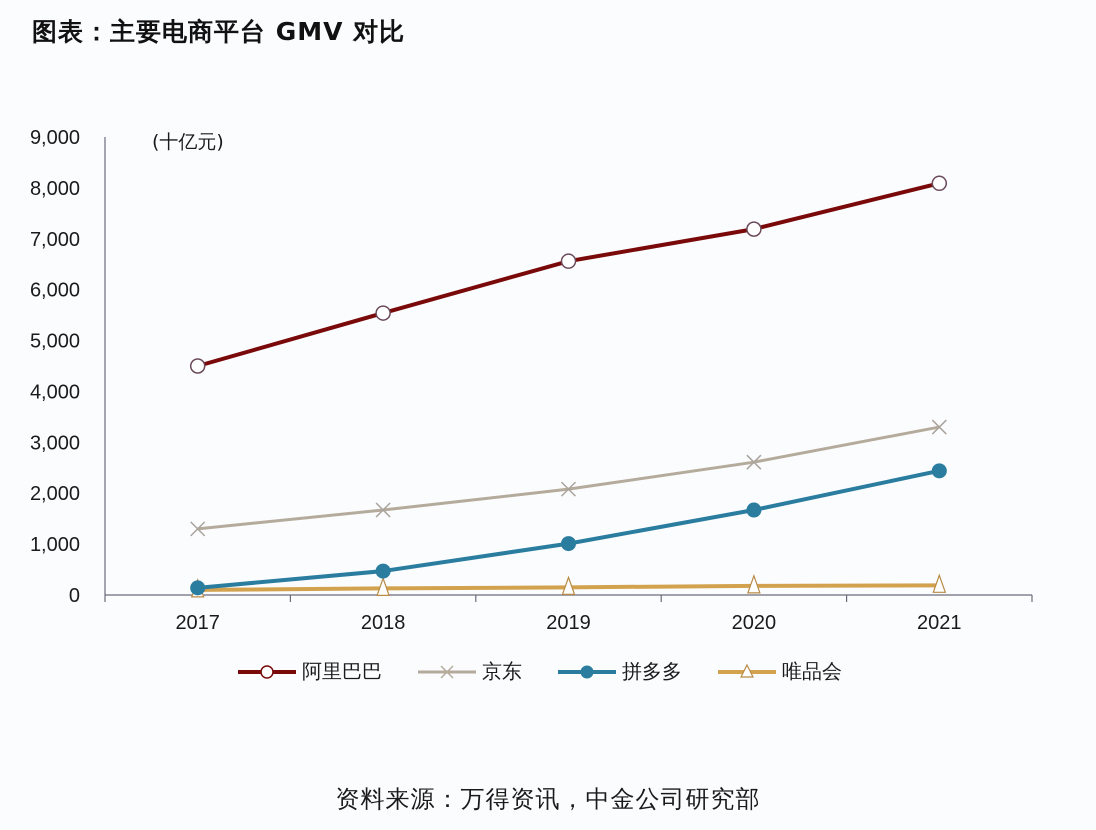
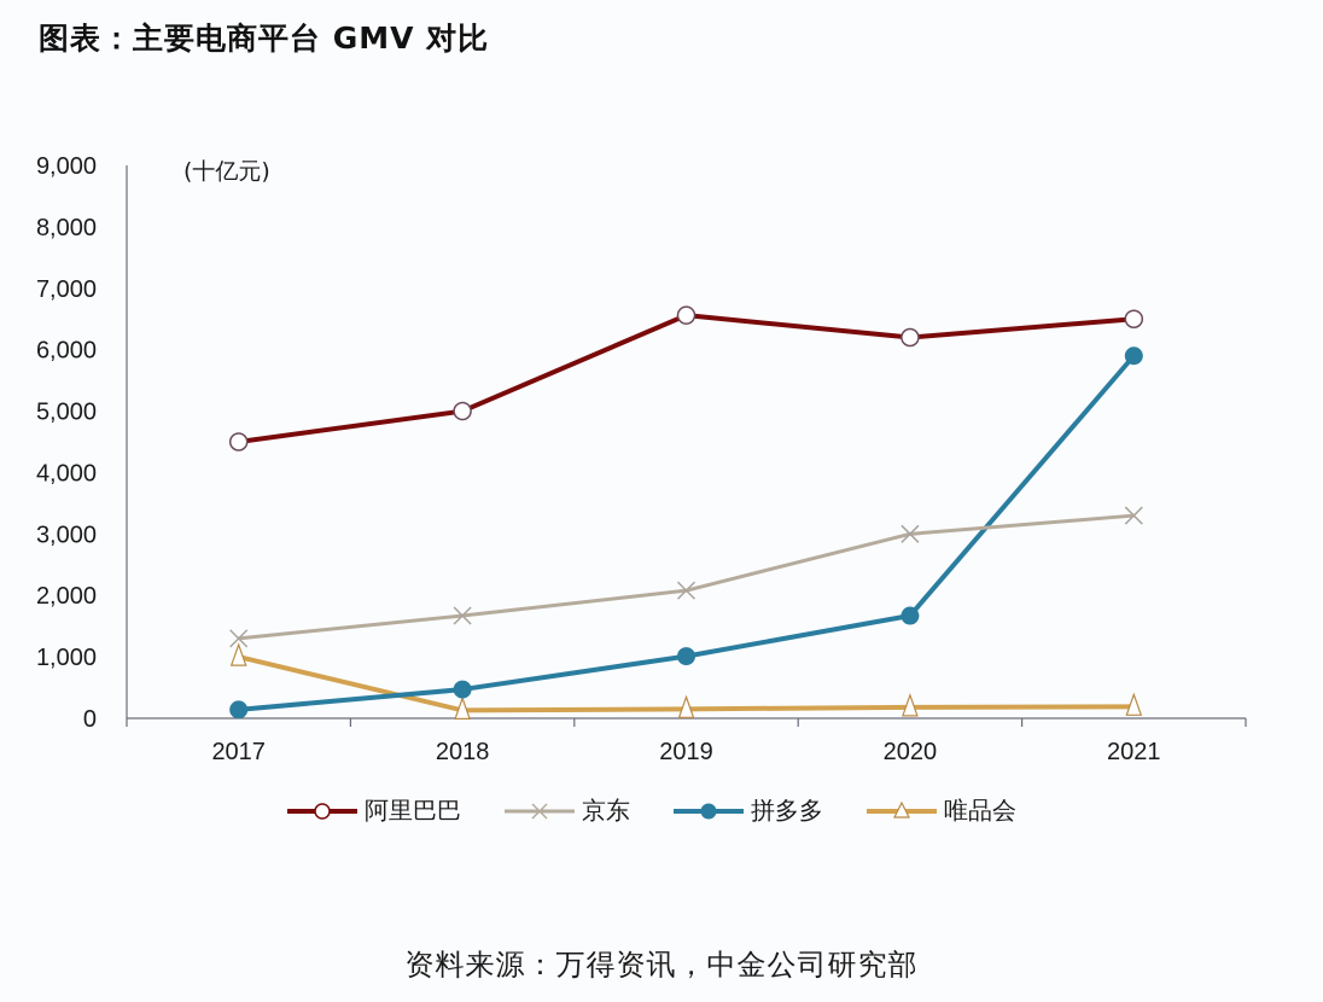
唯品会/2017: 100 -> 1000
阿里巴巴/2018: 5500 -> 5000
阿里巴巴/2020: 7200 -> 6200
京东/2020: 2600 -> 3000
阿里巴巴/2021: 8100 -> 6500
拼多多/2021: 2400 -> 5900
